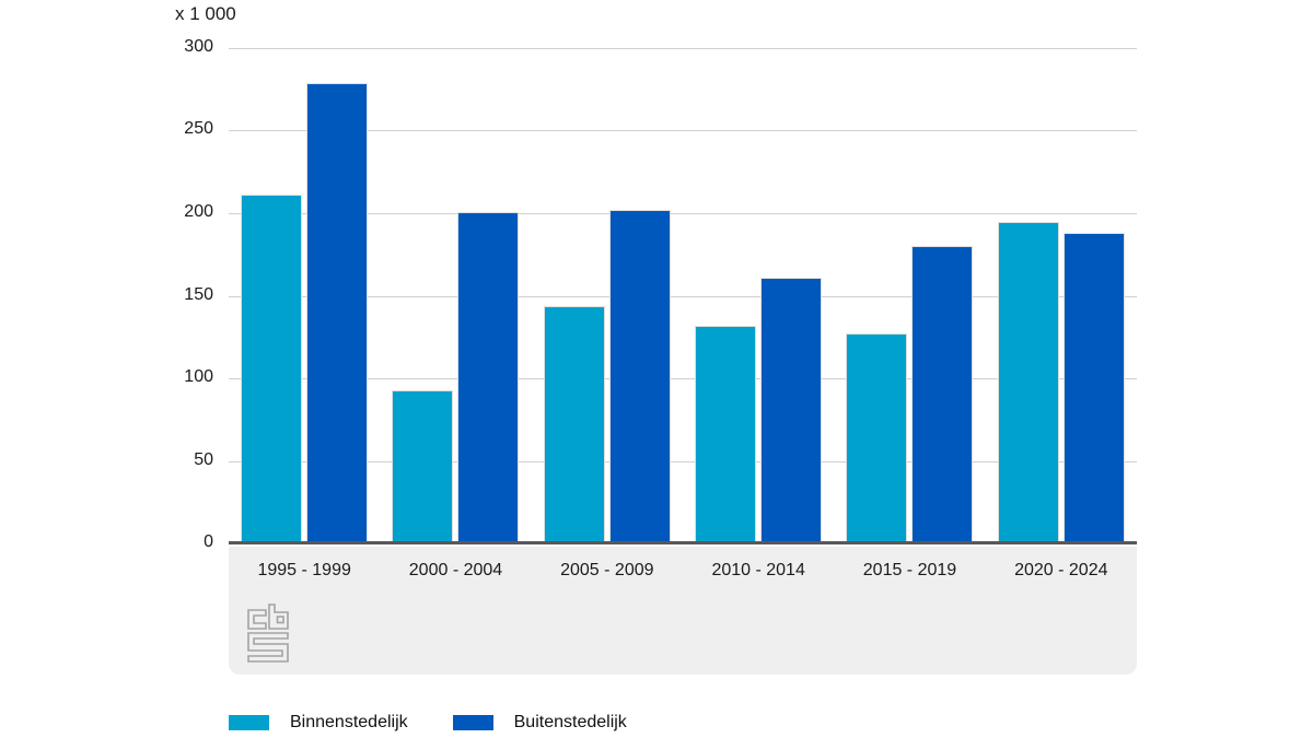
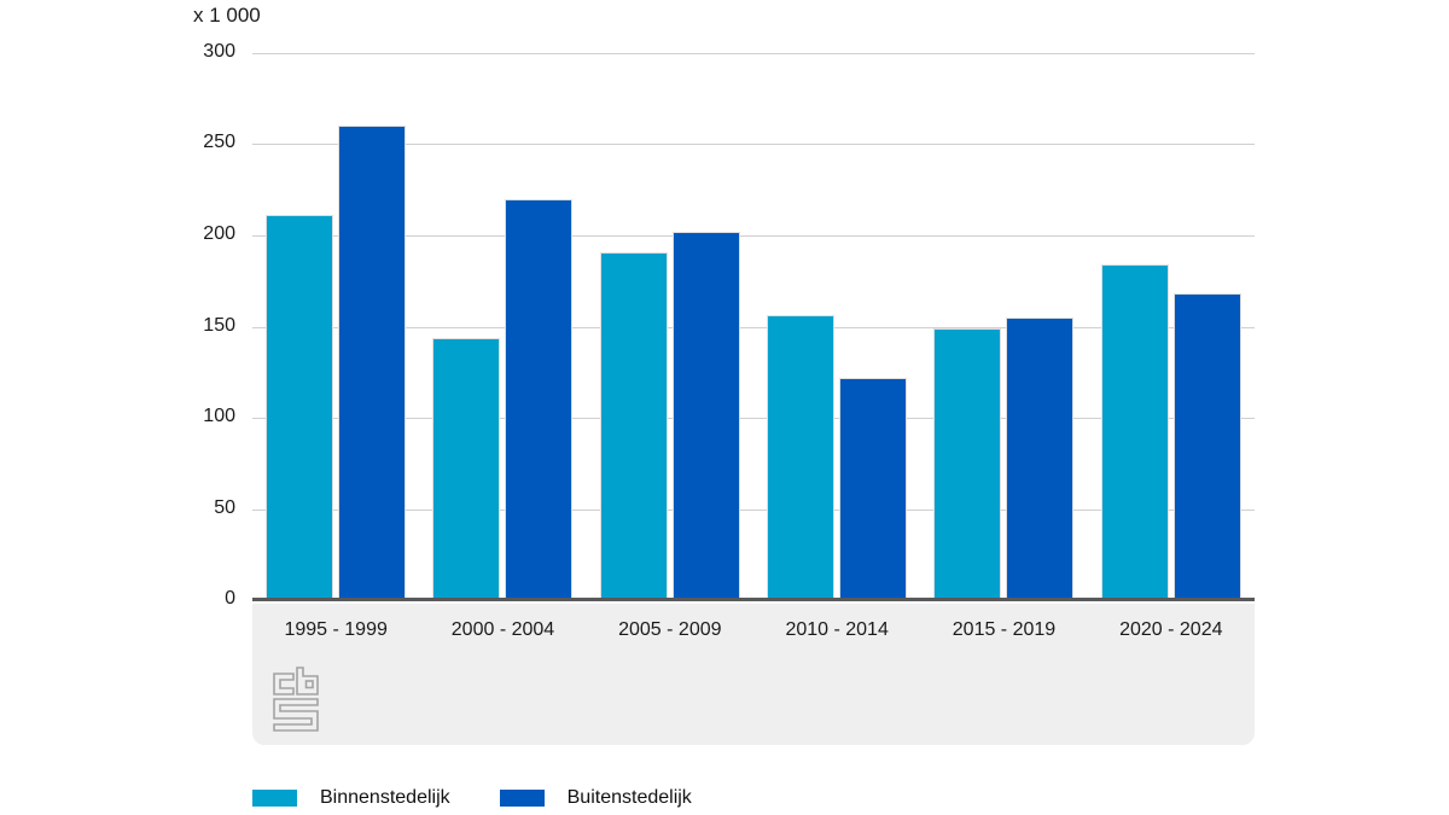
Buitenstedelijk/1995 - 1999: 279 -> 260
Binnenstedelijk/2000 - 2004: 93 -> 144
Buitenstedelijk/2000 - 2004: 201 -> 220
Binnenstedelijk/2005 - 2009: 144 -> 191
Binnenstedelijk/2010 - 2014: 132 -> 156
Buitenstedelijk/2010 - 2014: 161 -> 122
Binnenstedelijk/2015 - 2019: 127 -> 149
Buitenstedelijk/2015 - 2019: 180 -> 155
Binnenstedelijk/2020 - 2024: 195 -> 184
Buitenstedelijk/2020 - 2024: 188 -> 168
